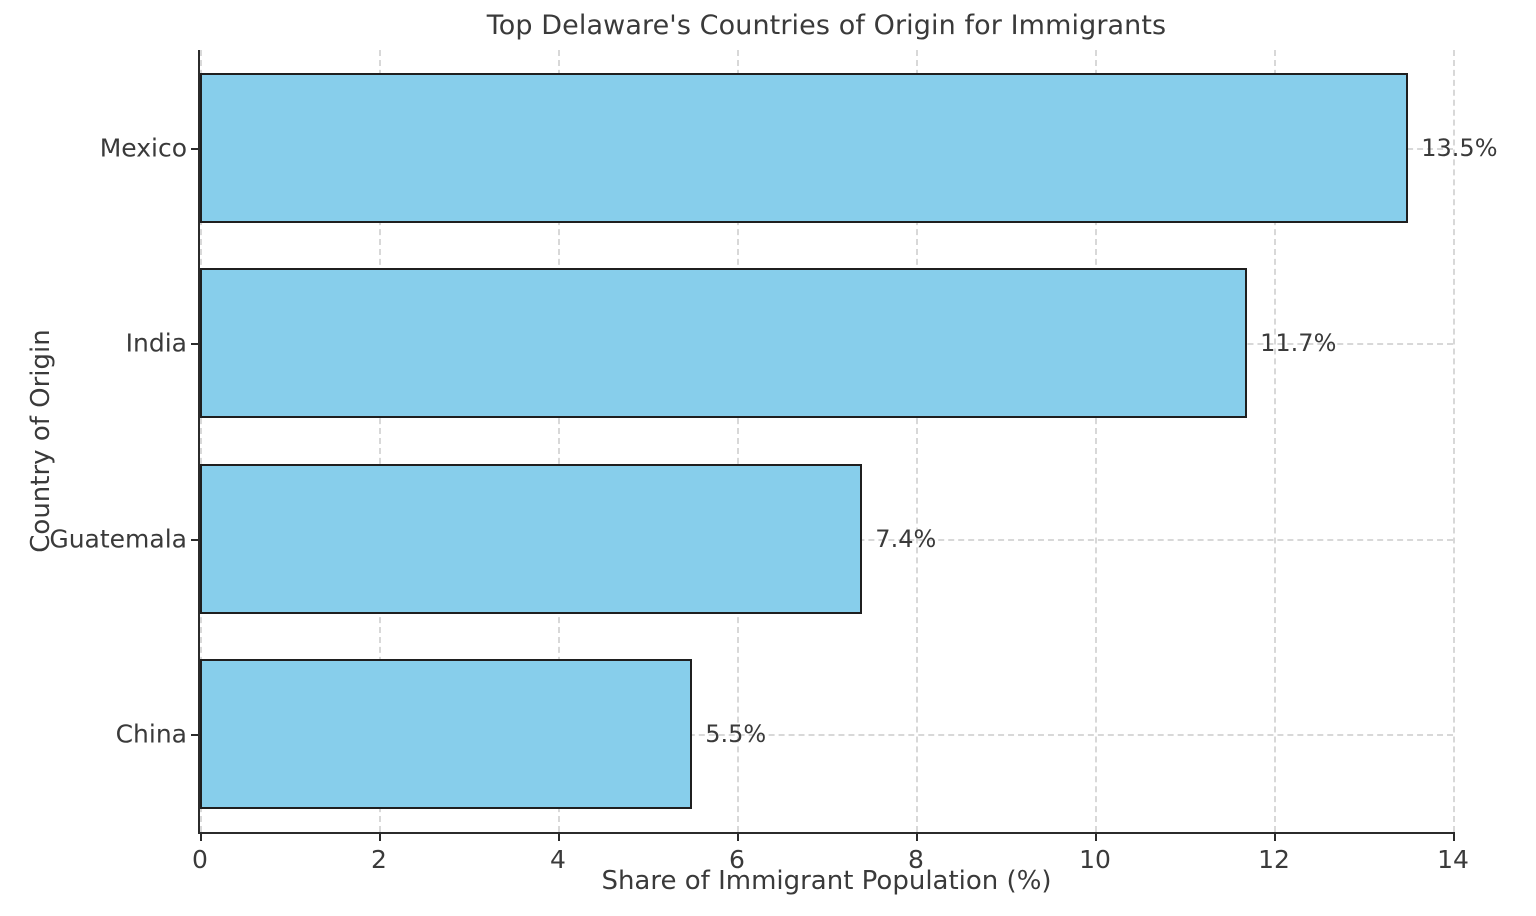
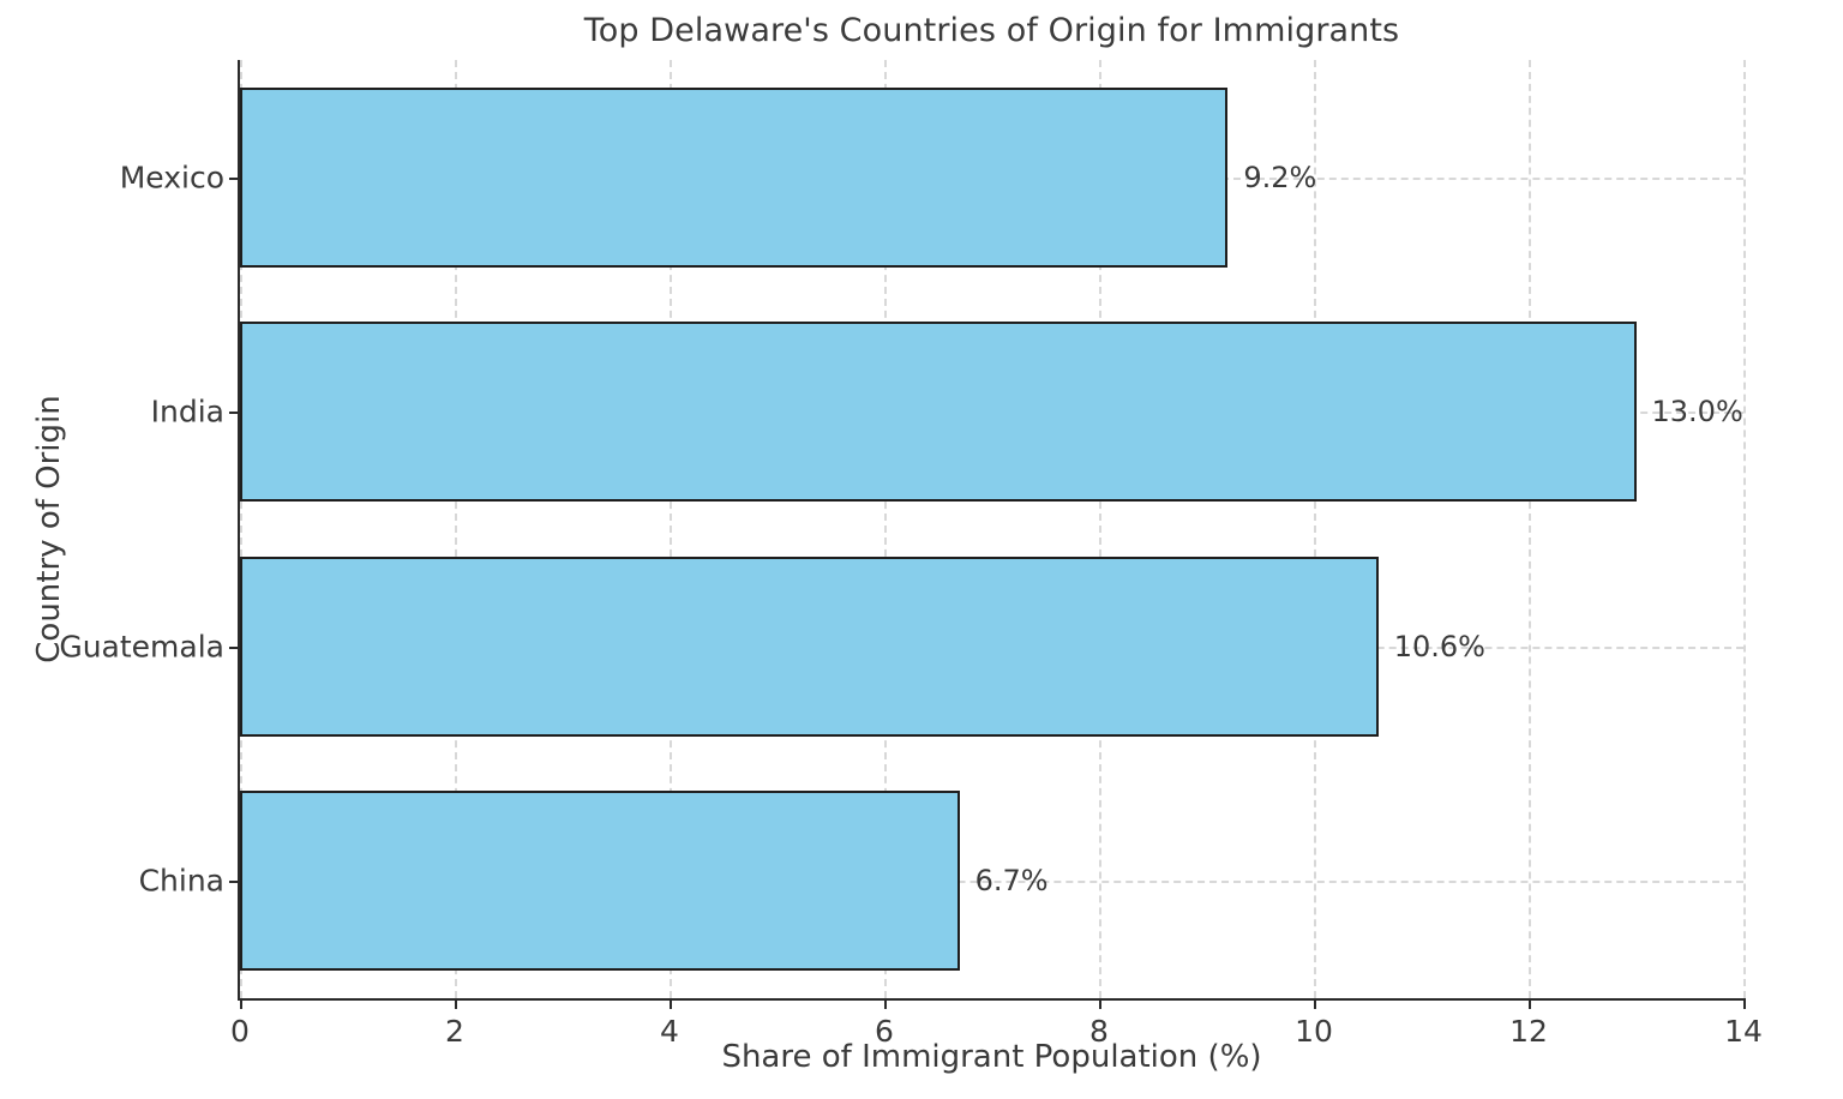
Mexico: 13.5% -> 9.2%
India: 11.7% -> 13.0%
Guatemala: 7.4% -> 10.6%
China: 5.5% -> 6.7%
